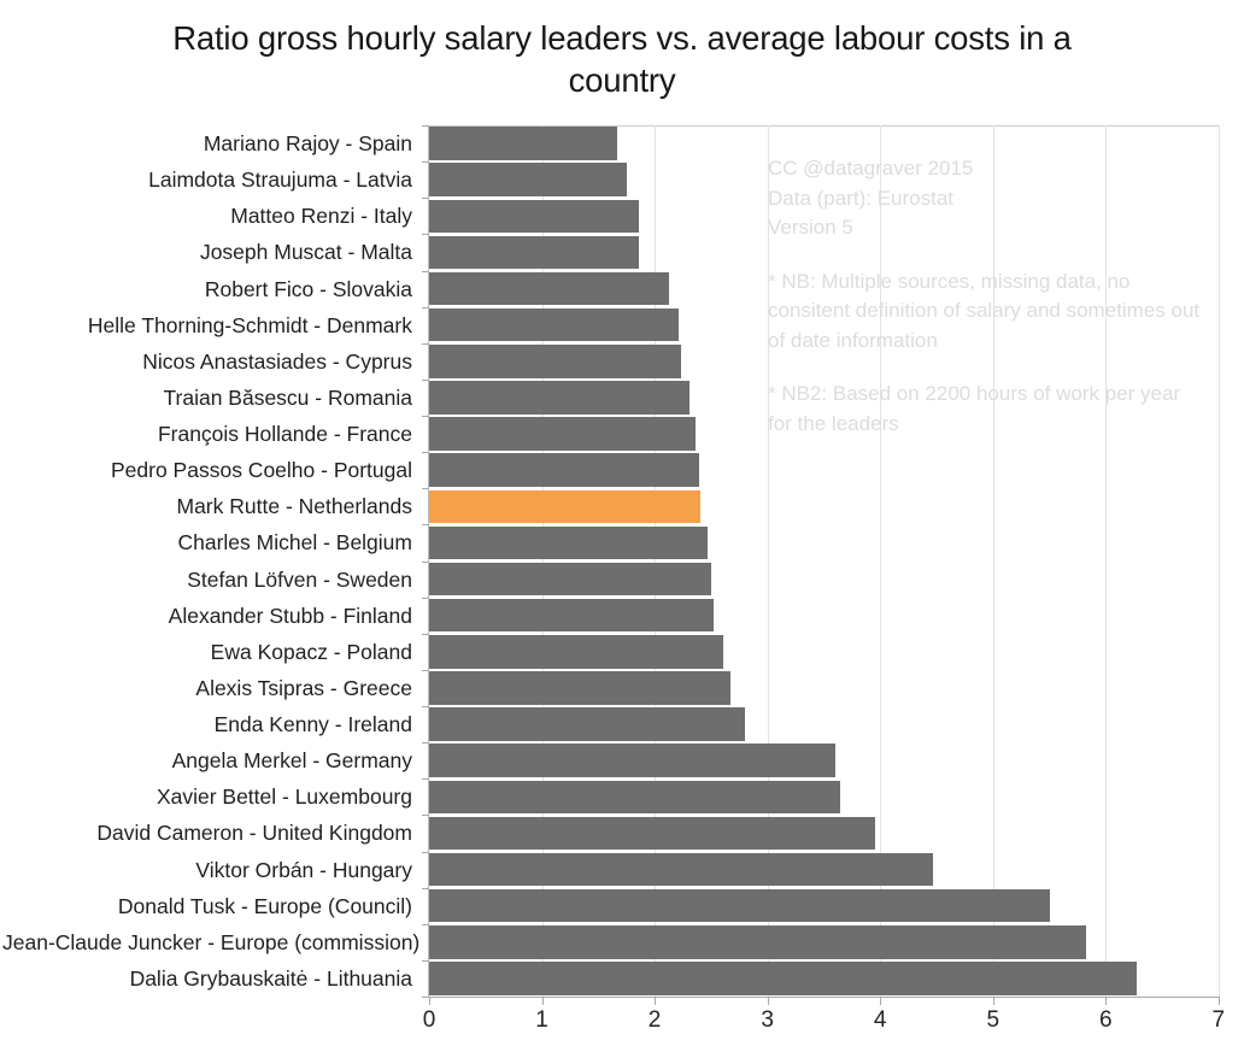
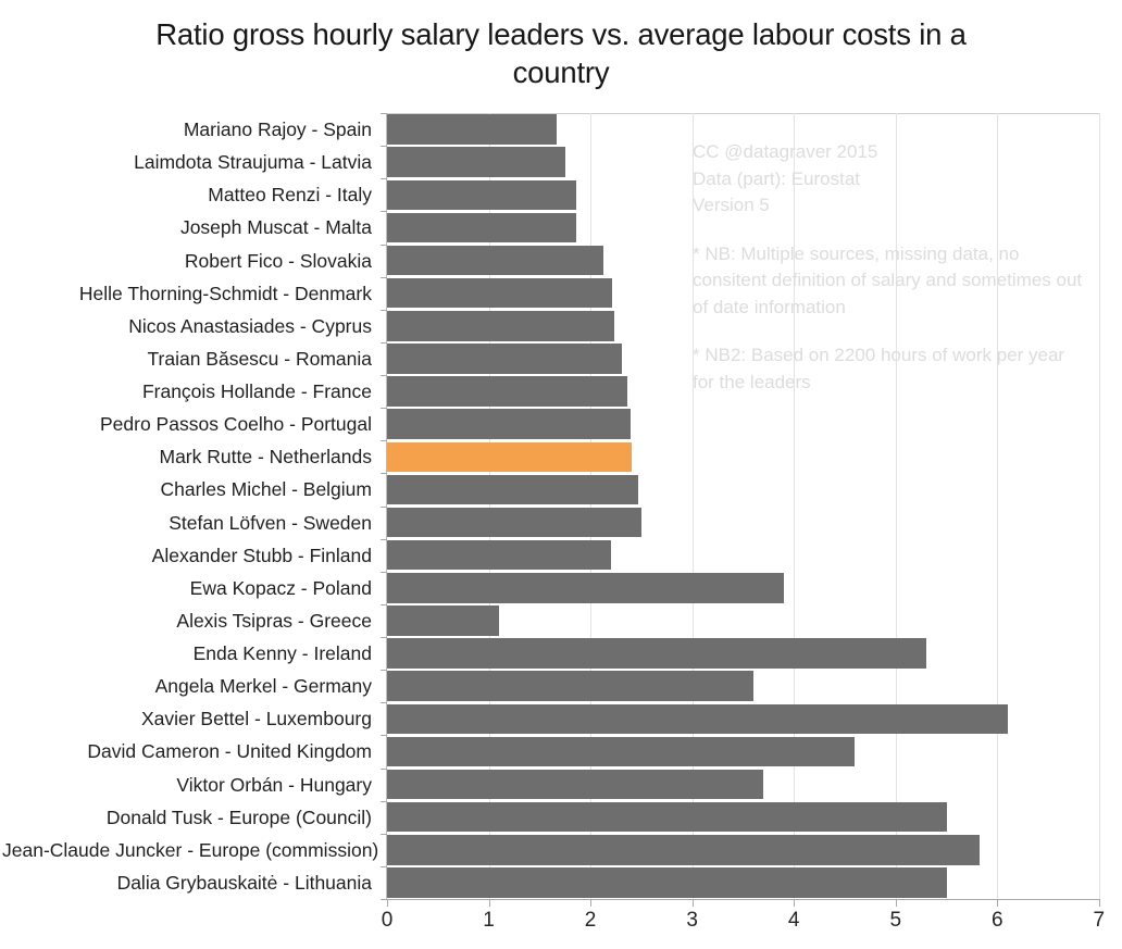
Alexander Stubb - Finland: 2.5 -> 2.2
Ewa Kopacz - Poland: 2.6 -> 3.9
Alexis Tsipras - Greece: 2.7 -> 1.1
Enda Kenny - Ireland: 2.8 -> 5.3
Xavier Bettel - Luxembourg: 3.6 -> 6.1
David Cameron - United Kingdom: 4.0 -> 4.6
Viktor Orbán - Hungary: 4.5 -> 3.7
Dalia Grybauskaitė - Lithuania: 6.3 -> 5.5
